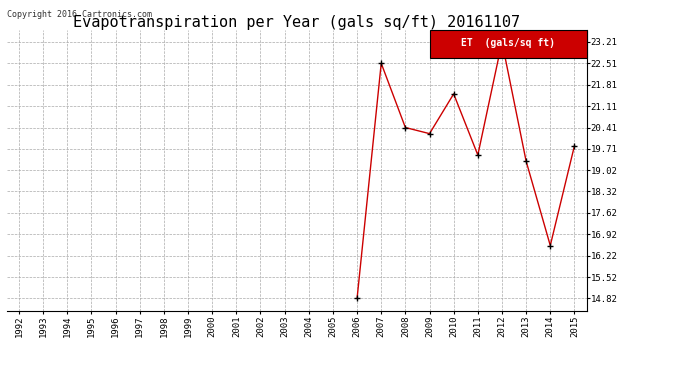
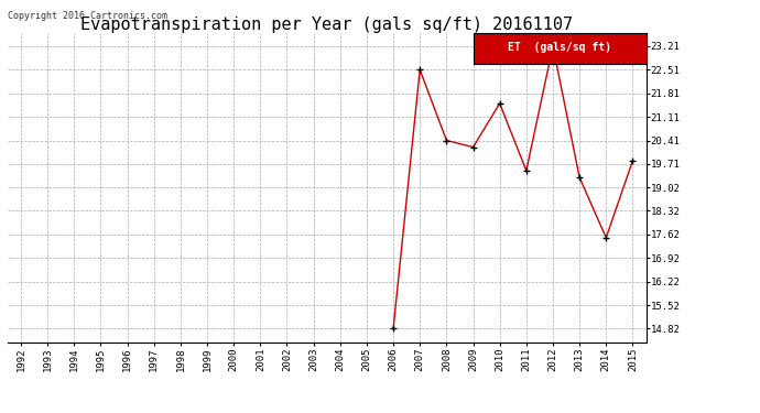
2014: 16.55 -> 17.52
